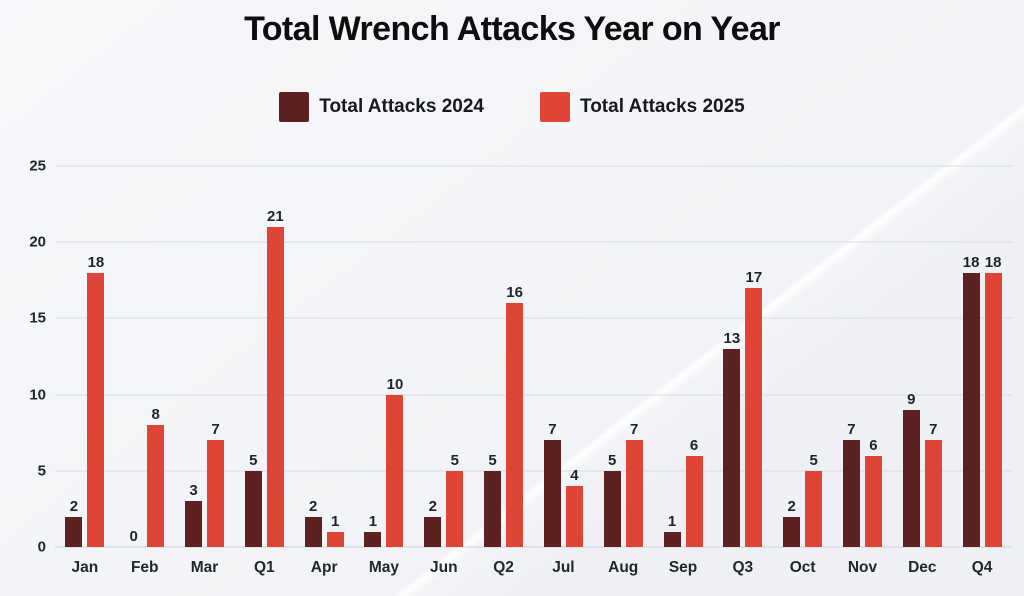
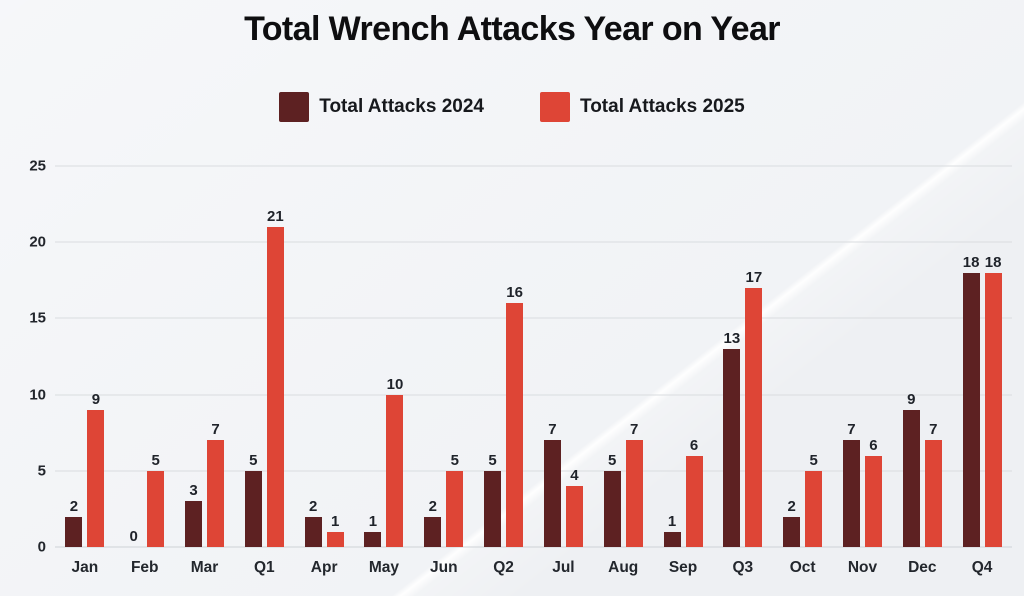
Total Attacks 2025/Jan: 18 -> 9
Total Attacks 2025/Feb: 8 -> 5
